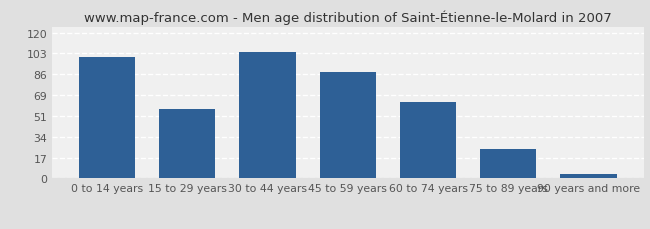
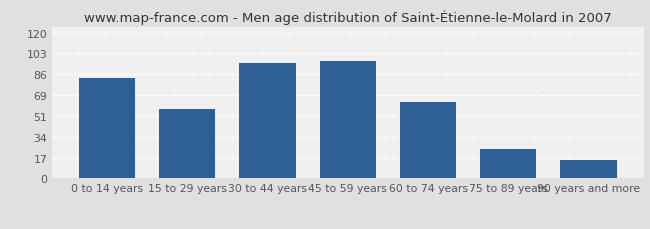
0 to 14 years: 100 -> 83
30 to 44 years: 104 -> 95
45 to 59 years: 88 -> 97
90 years and more: 4 -> 15
